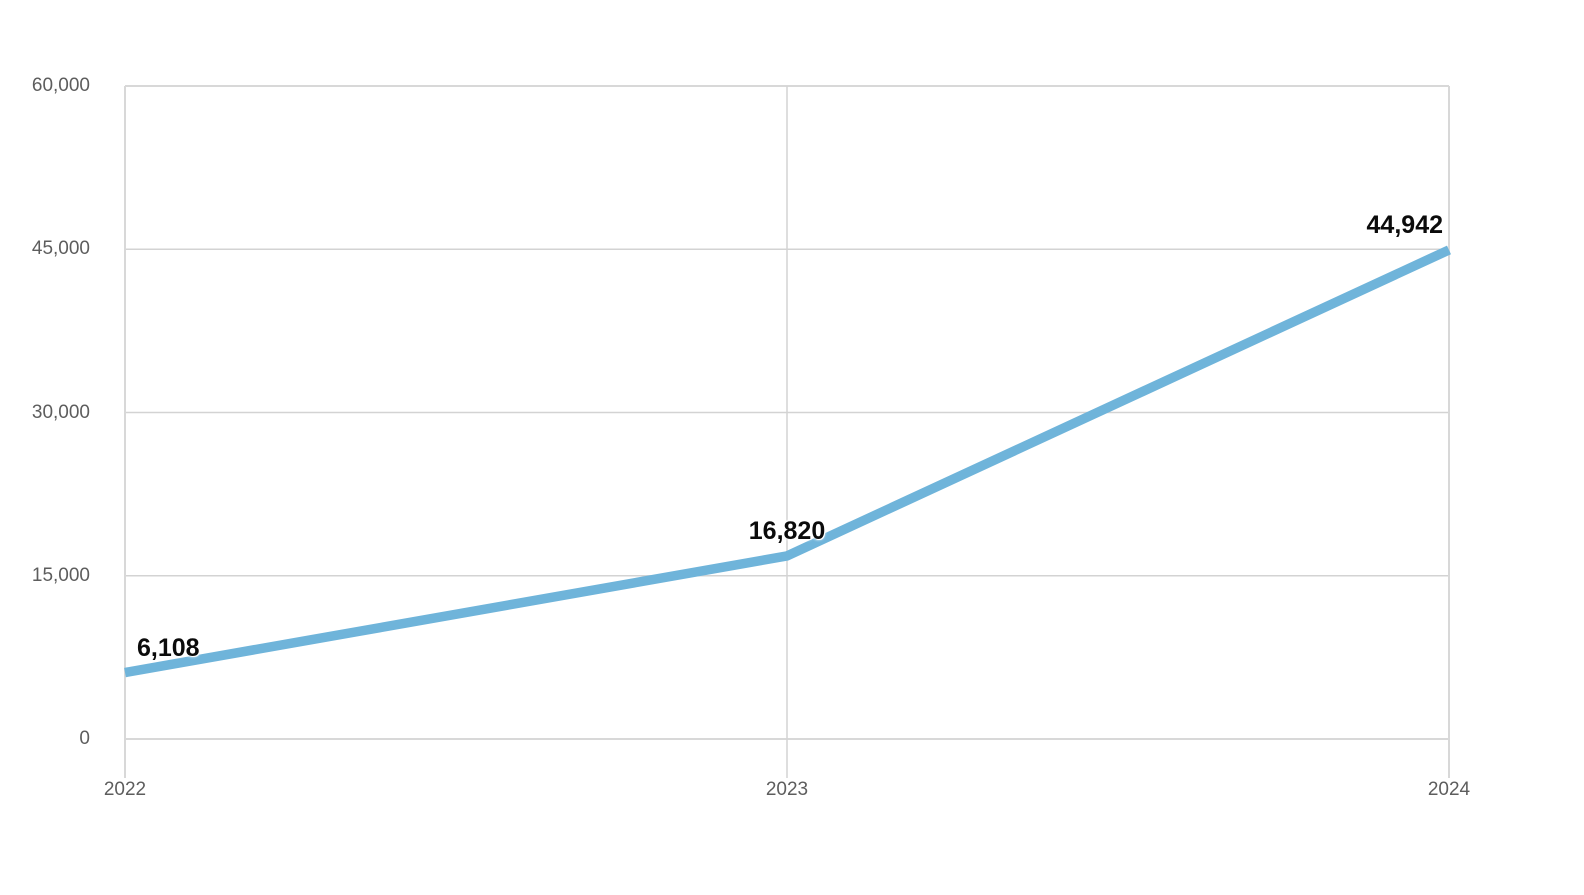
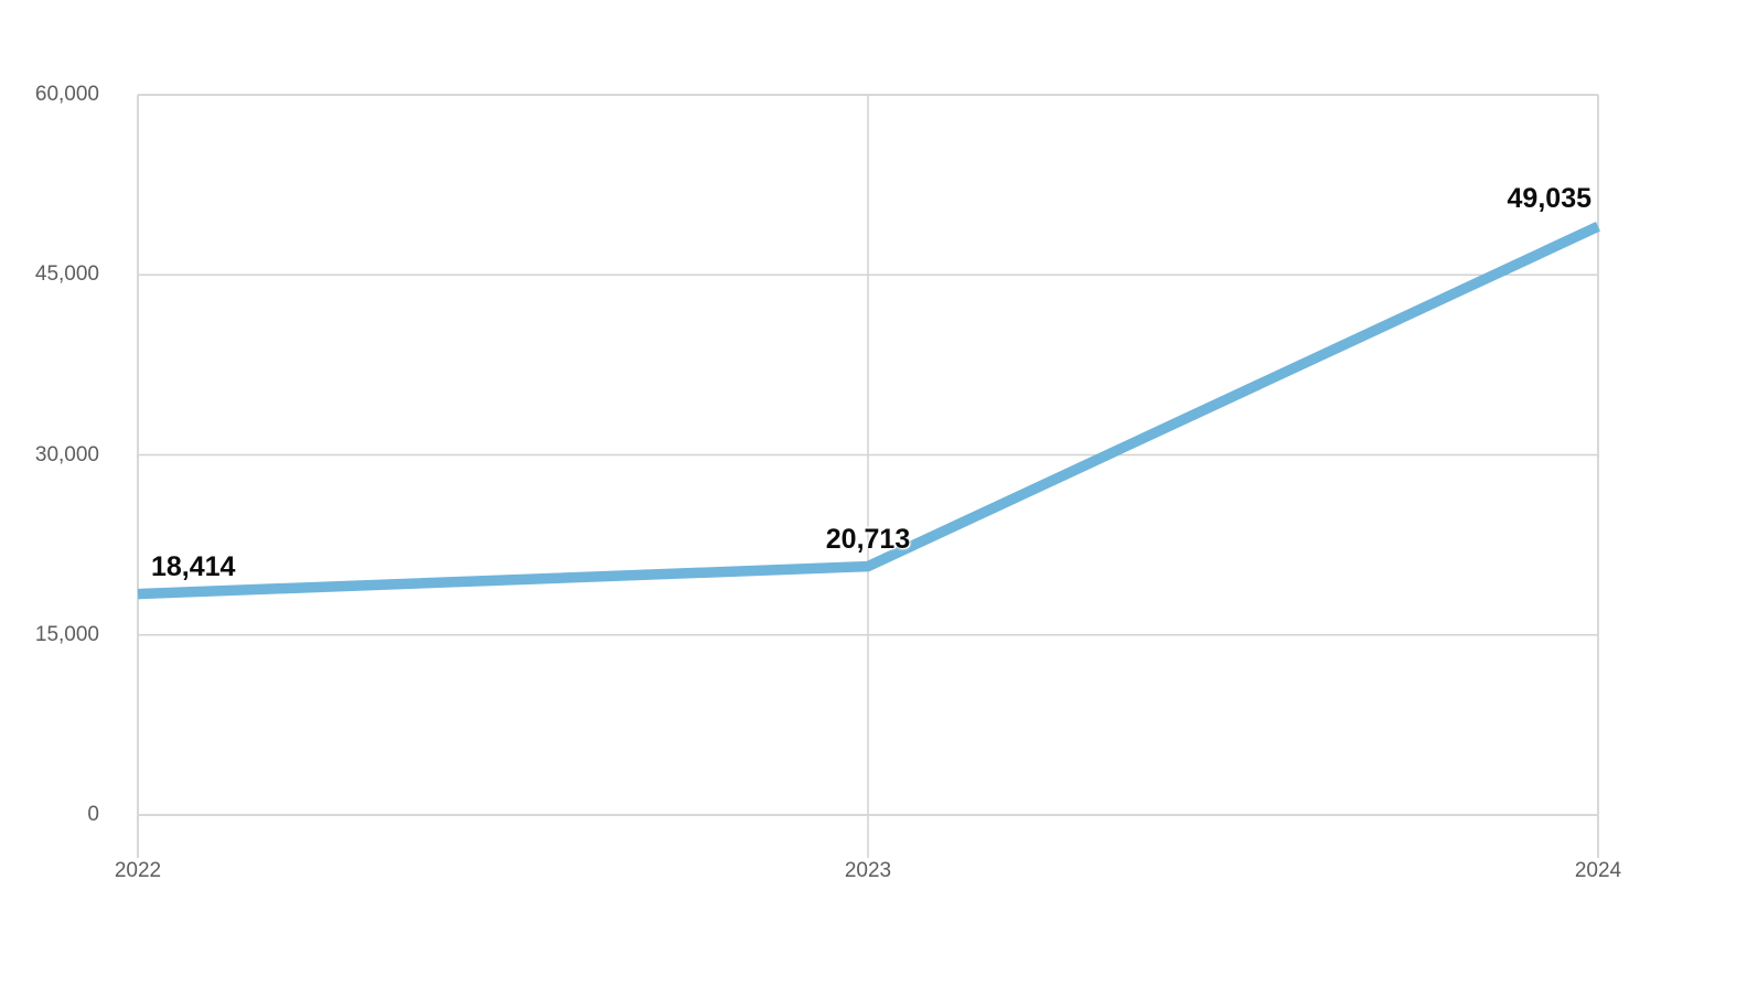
2022: 6,108 -> 18,414
2023: 16,820 -> 20,713
2024: 44,942 -> 49,035
